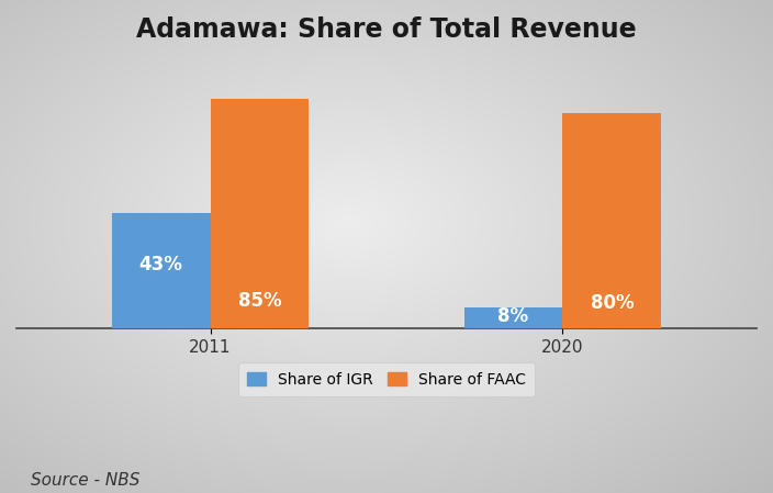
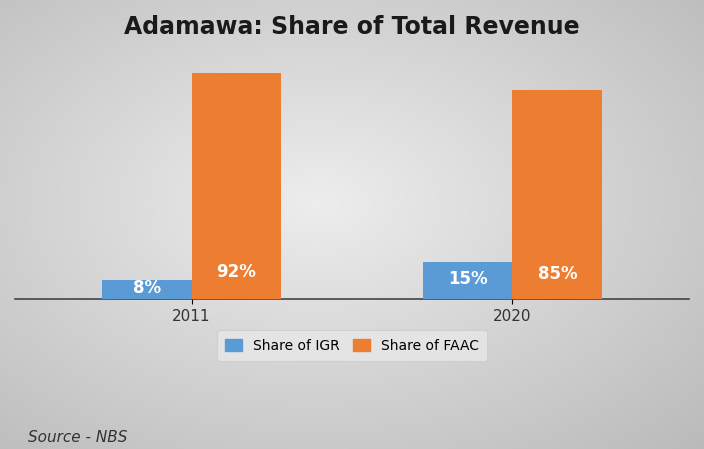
Share of IGR/2011: 43% -> 8%
Share of FAAC/2011: 85% -> 92%
Share of IGR/2020: 8% -> 15%
Share of FAAC/2020: 80% -> 85%
